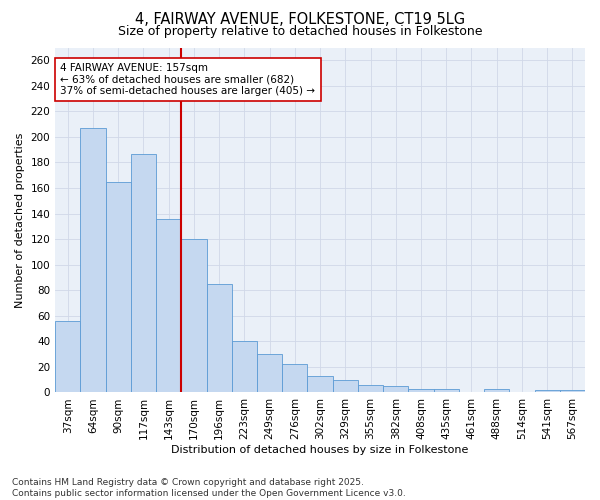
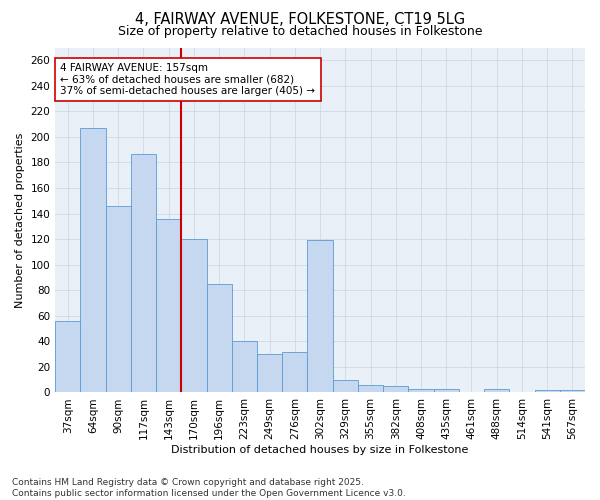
90sqm: 165 -> 146
276sqm: 22 -> 32
302sqm: 13 -> 119
